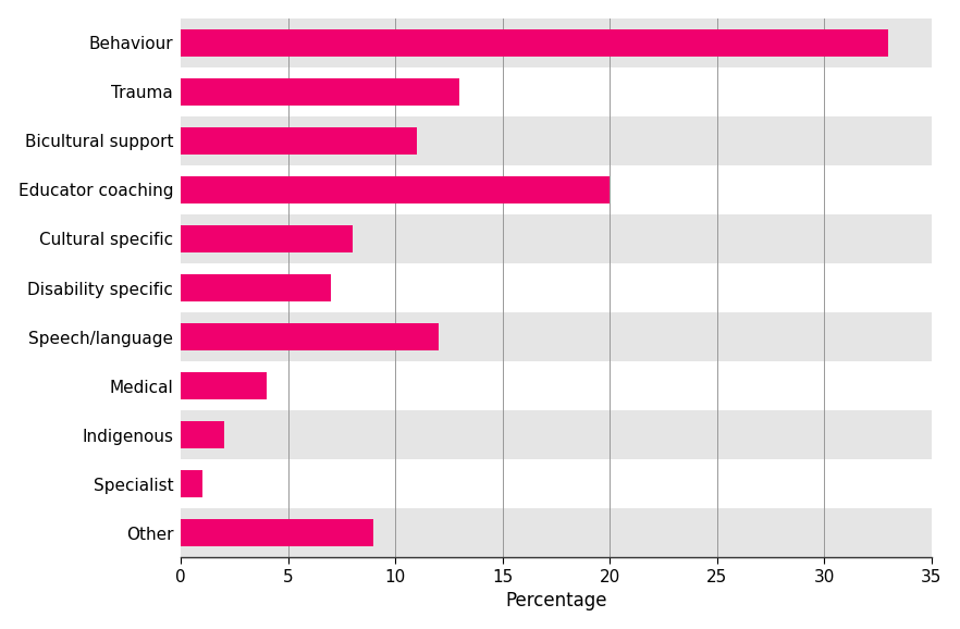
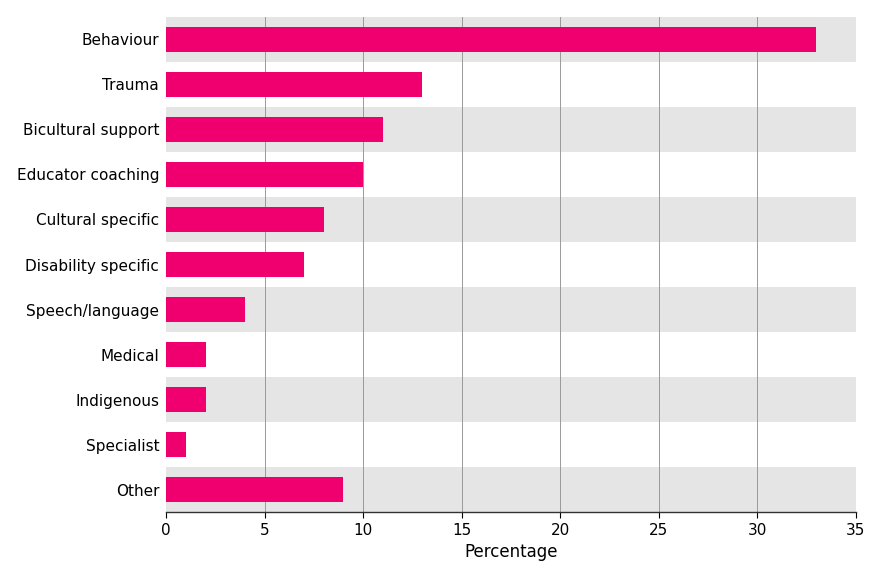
Educator coaching: 20 -> 10
Speech/language: 12 -> 4
Medical: 4 -> 2
